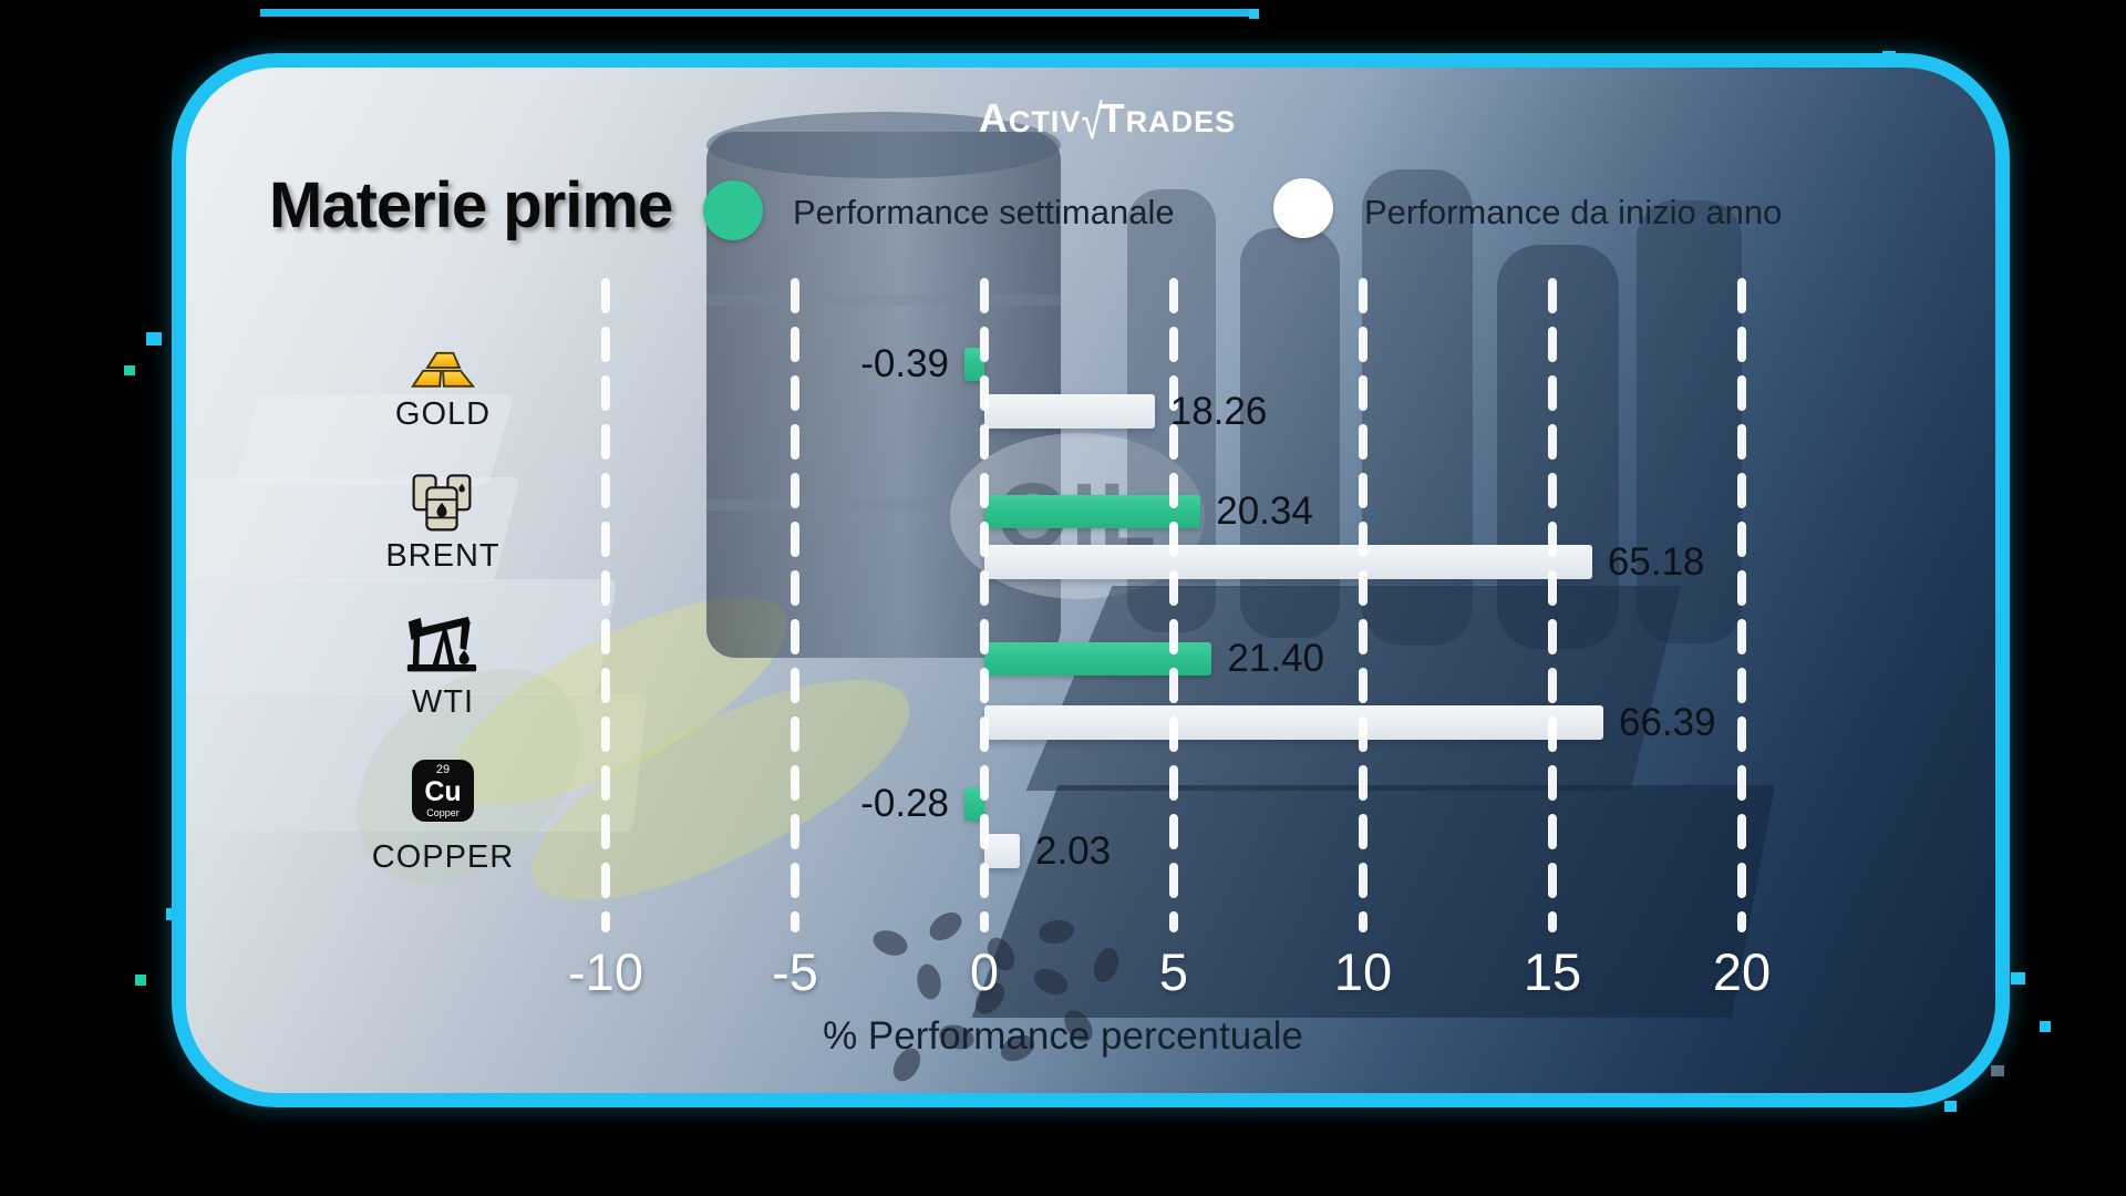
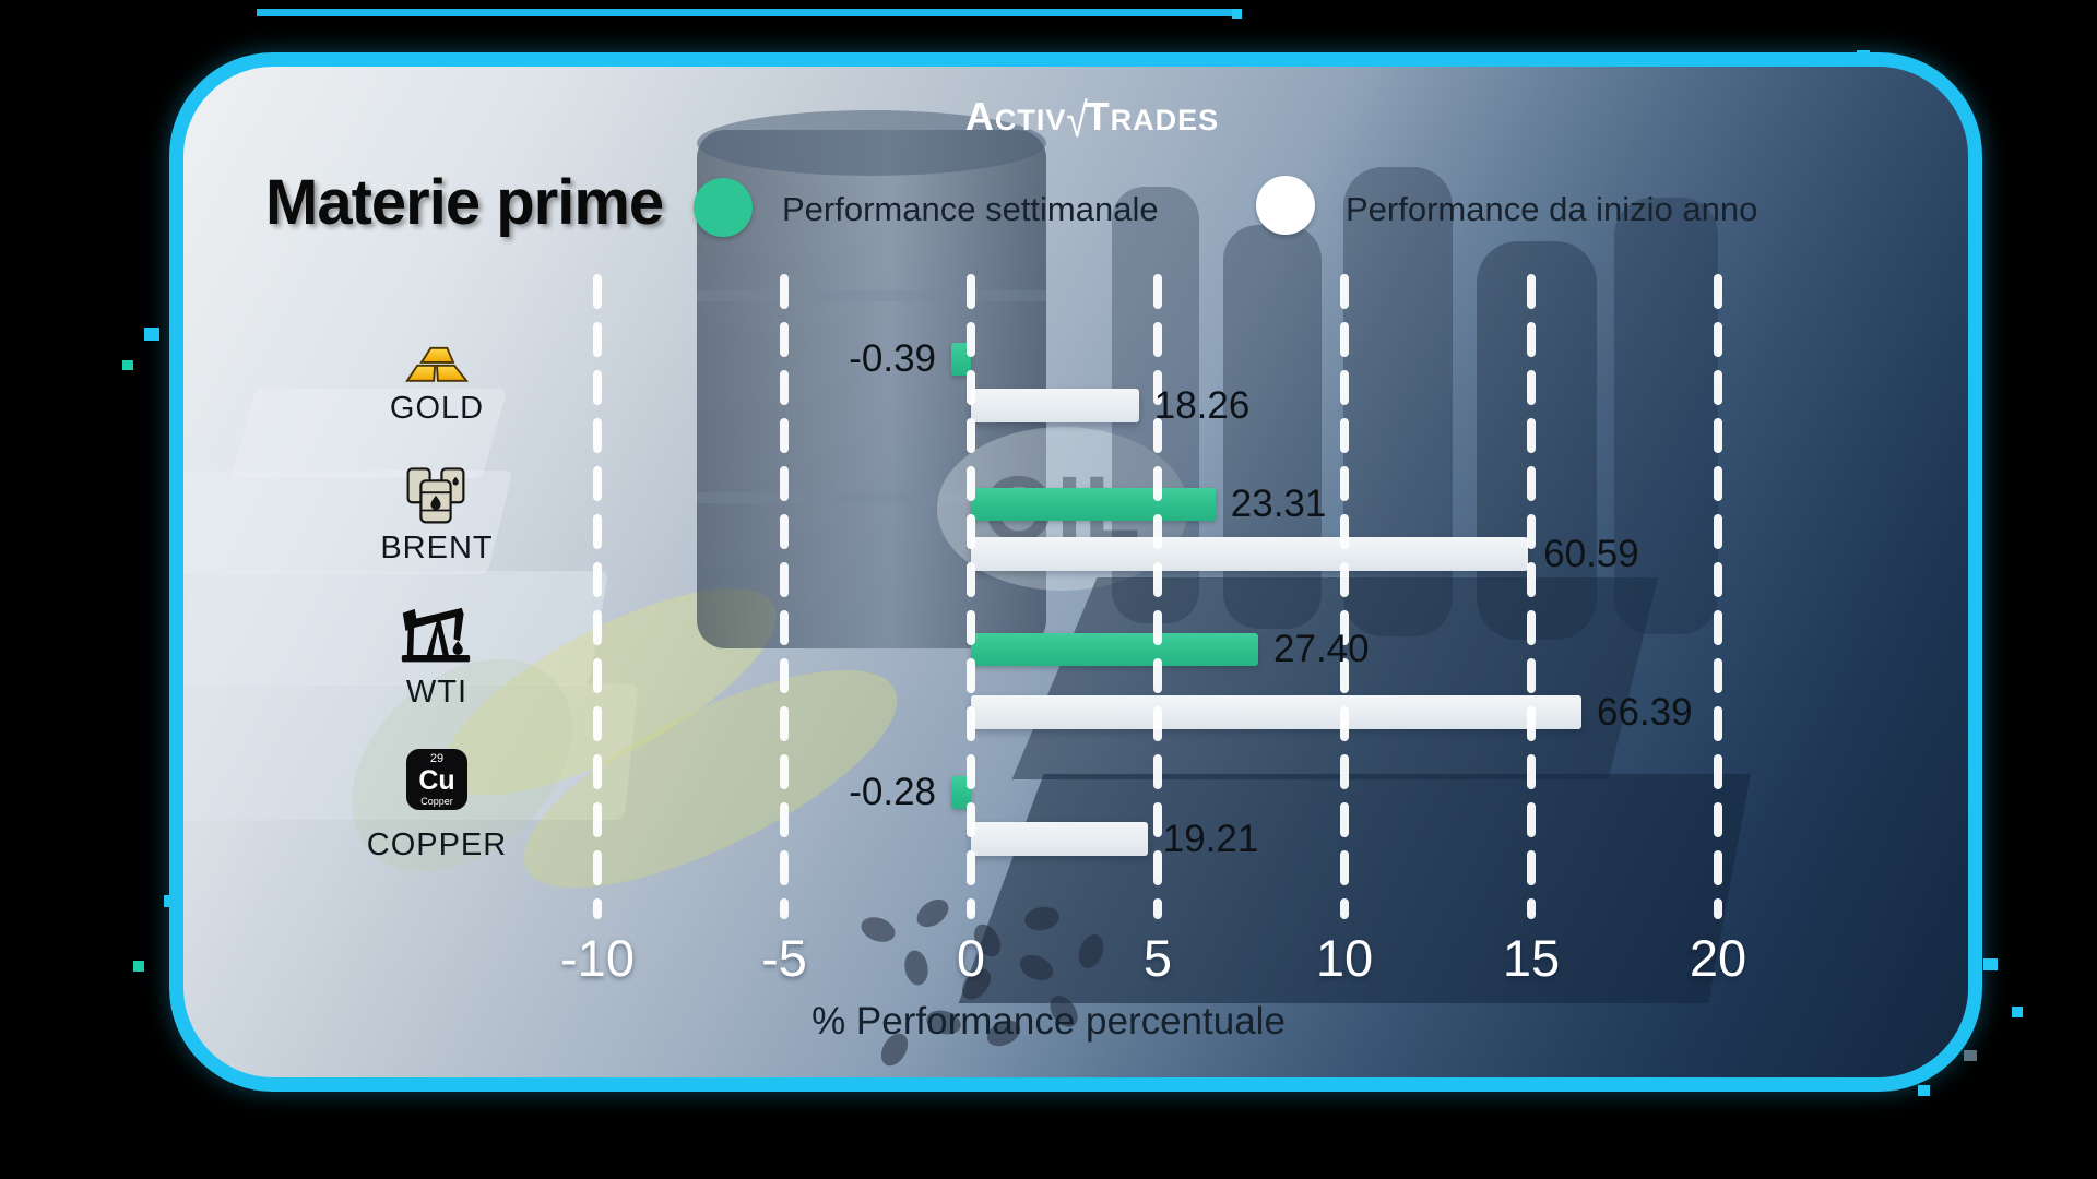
Performance settimanale/BRENT: 20.34 -> 23.31
Performance da inizio anno/BRENT: 65.18 -> 60.59
Performance settimanale/WTI: 21.40 -> 27.40
Performance da inizio anno/COPPER: 2.03 -> 19.21
